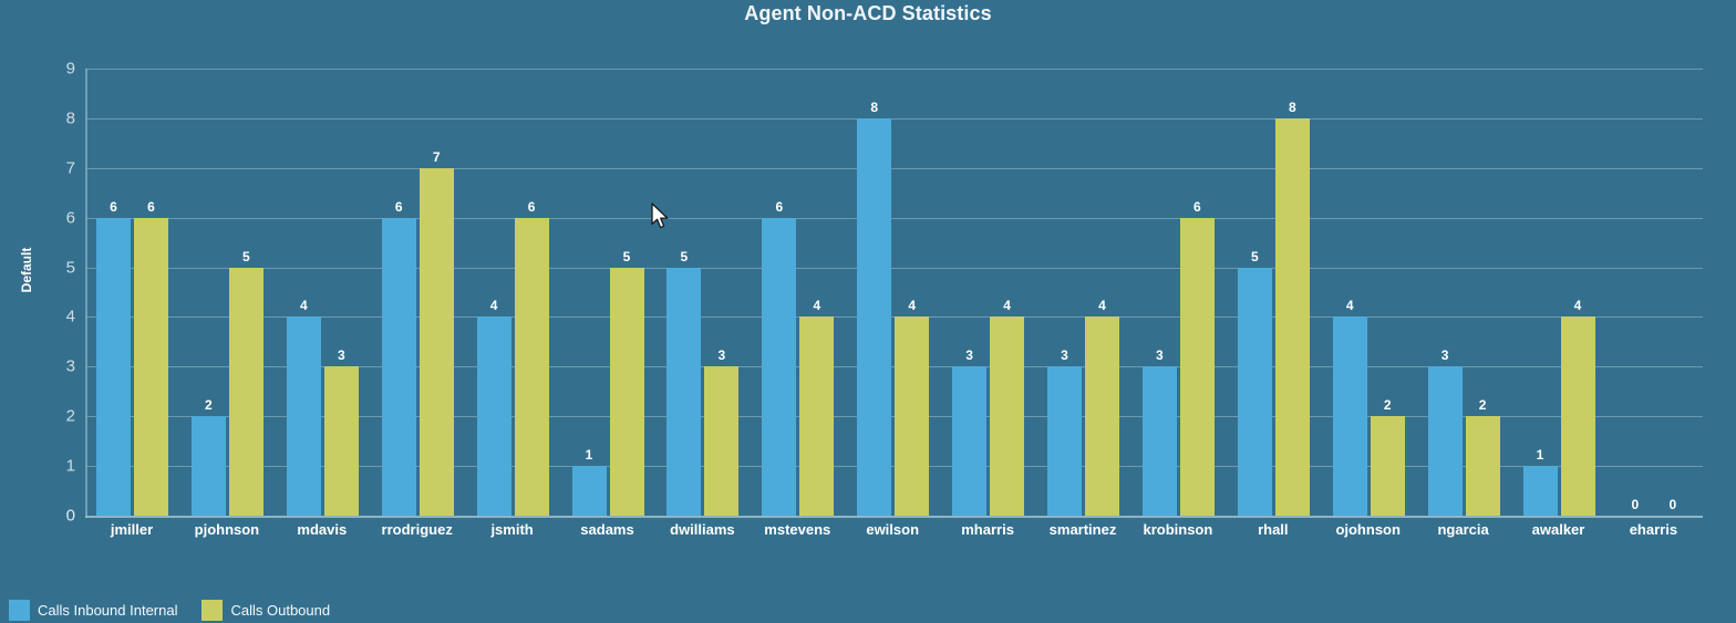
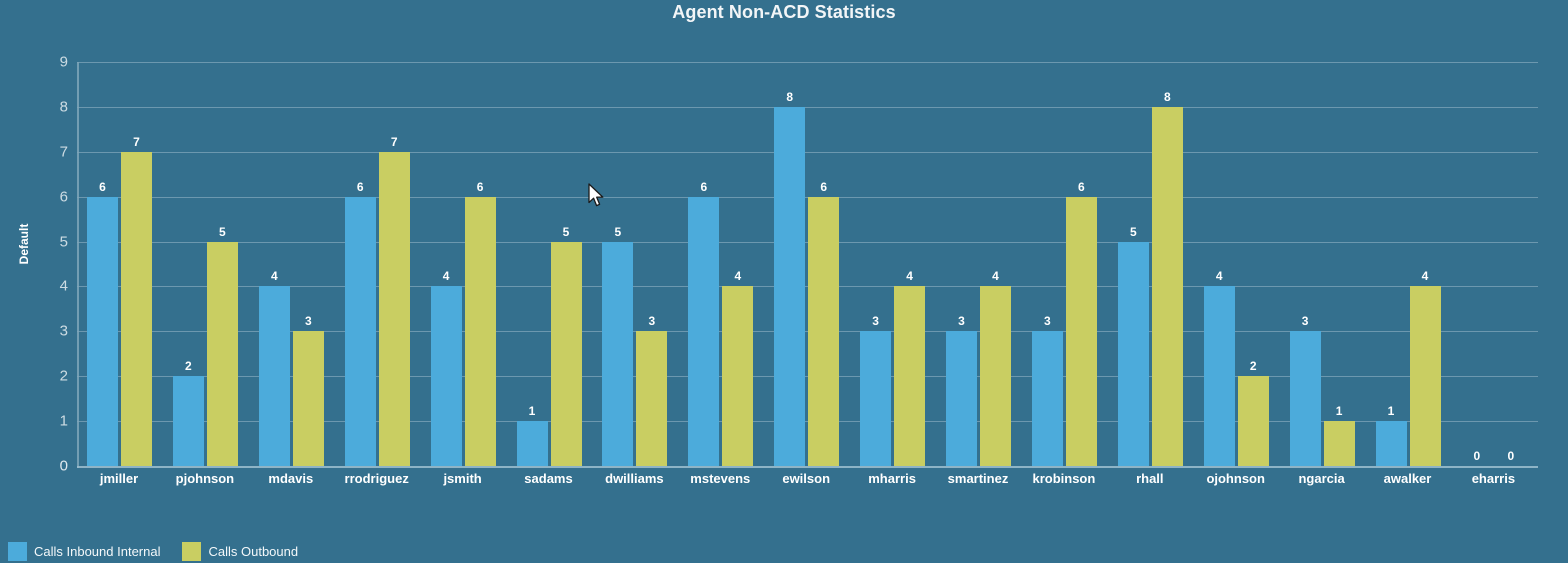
Calls Outbound/jmiller: 6 -> 7
Calls Outbound/ewilson: 4 -> 6
Calls Outbound/ngarcia: 2 -> 1
